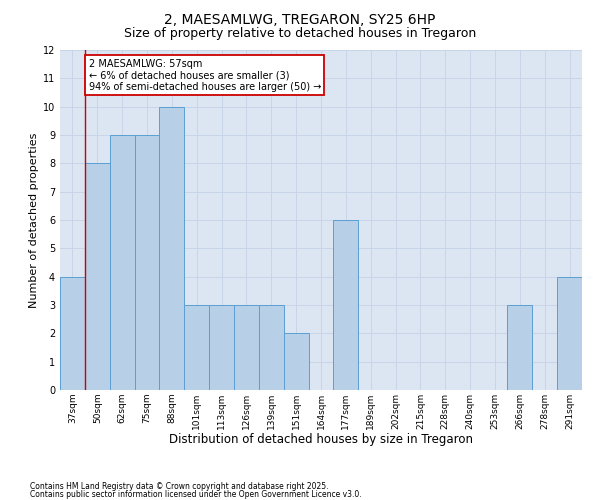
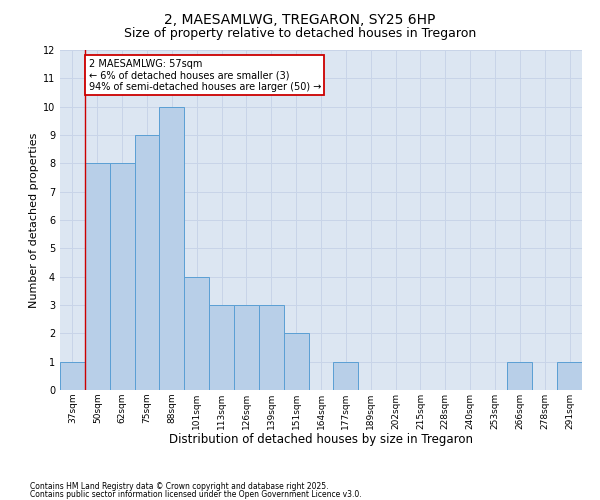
37sqm: 4 -> 1
62sqm: 9 -> 8
101sqm: 3 -> 4
177sqm: 6 -> 1
266sqm: 3 -> 1
291sqm: 4 -> 1
